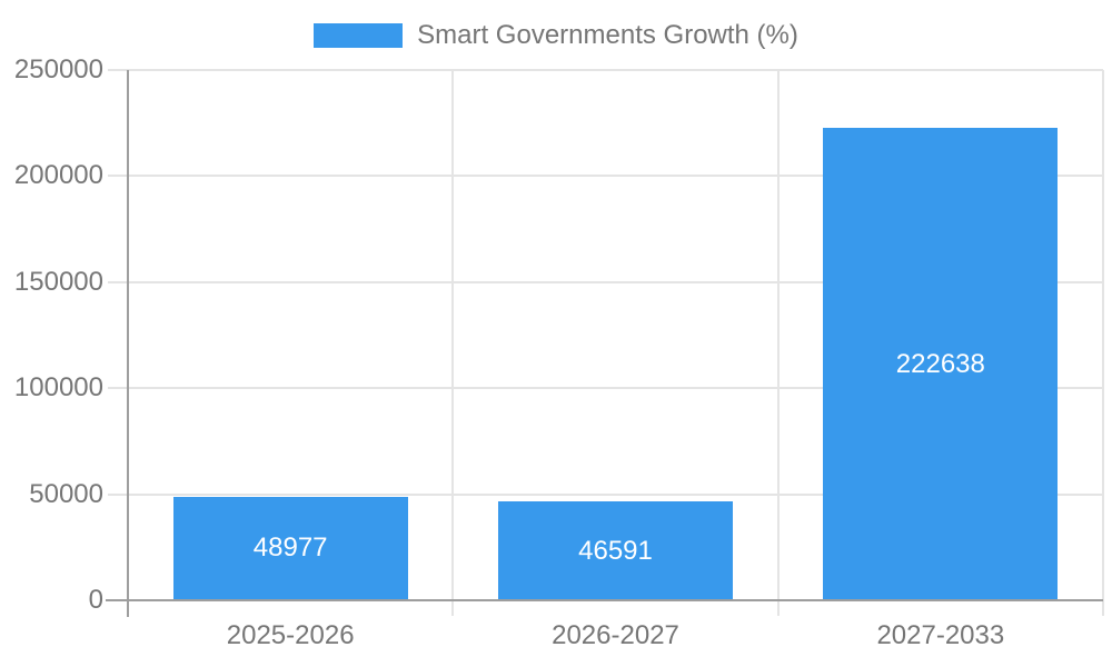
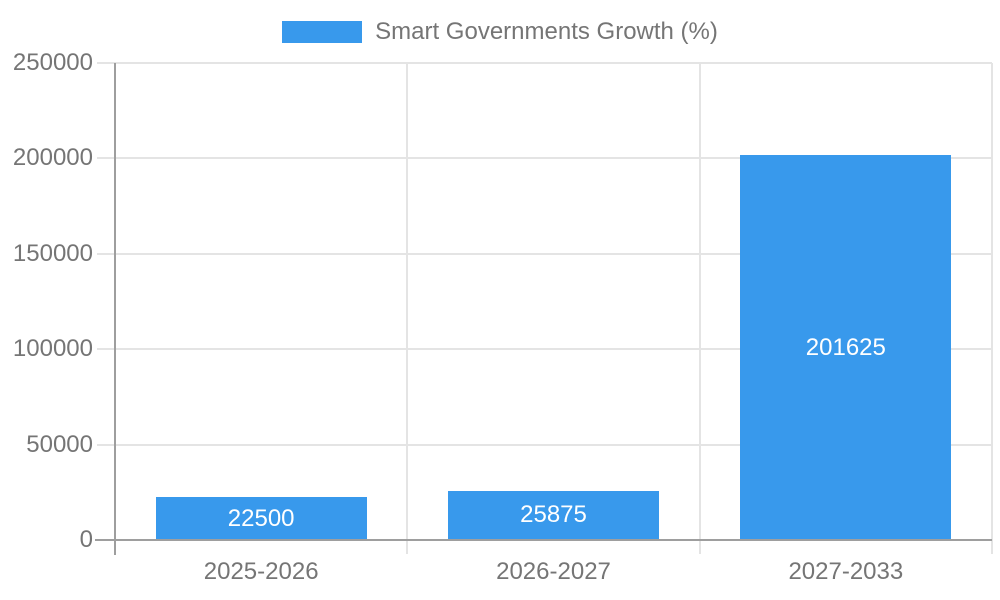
2025-2026: 48977 -> 22500
2026-2027: 46591 -> 25875
2027-2033: 222638 -> 201625
